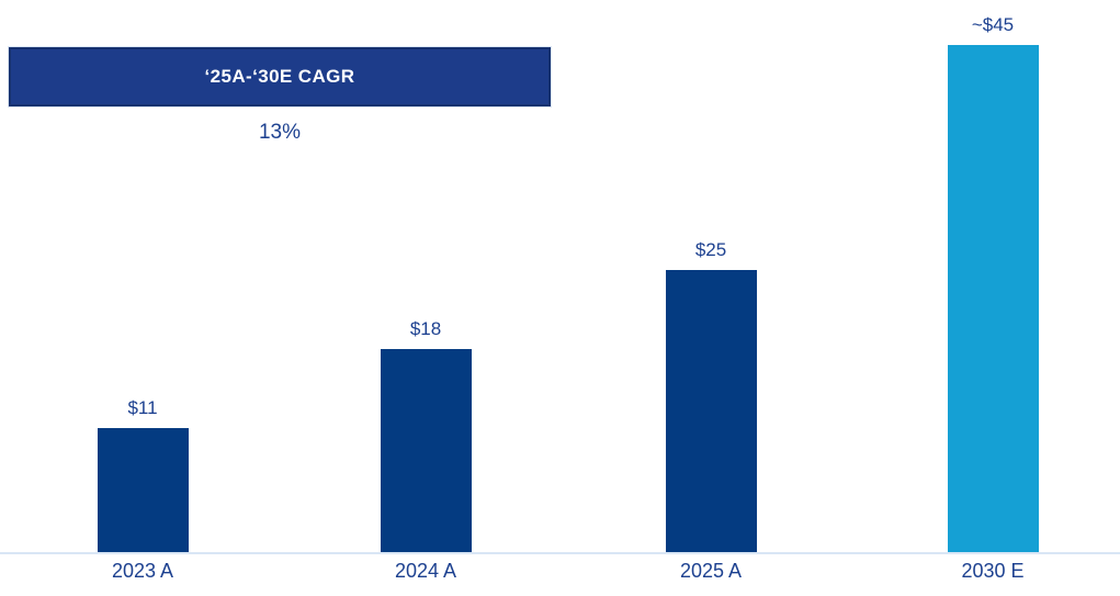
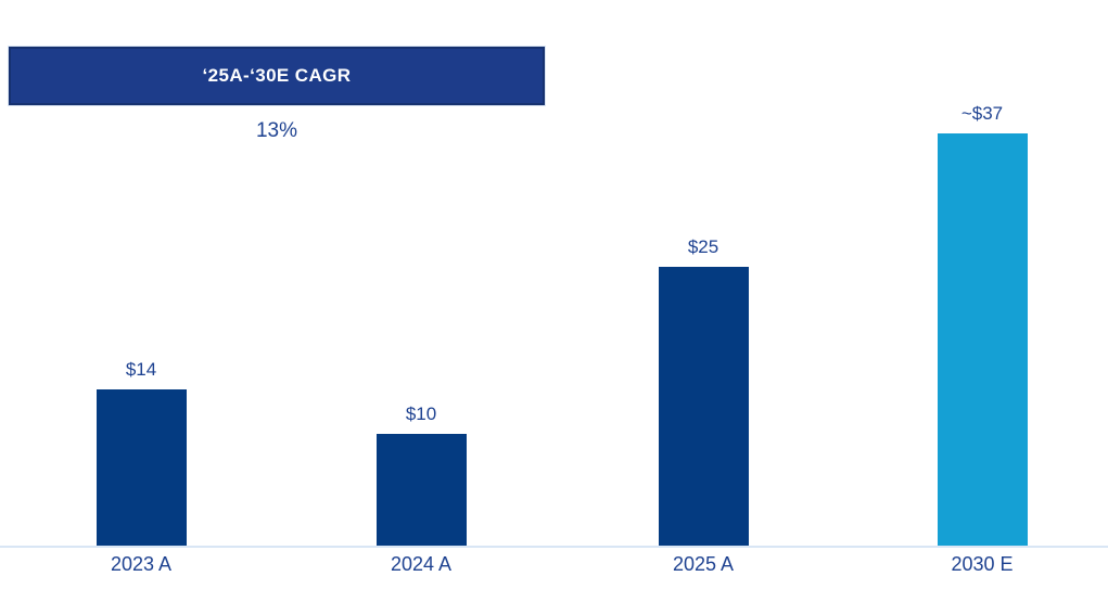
2023 A: $11 -> $14
2024 A: $18 -> $10
2030 E: 45 -> 37
